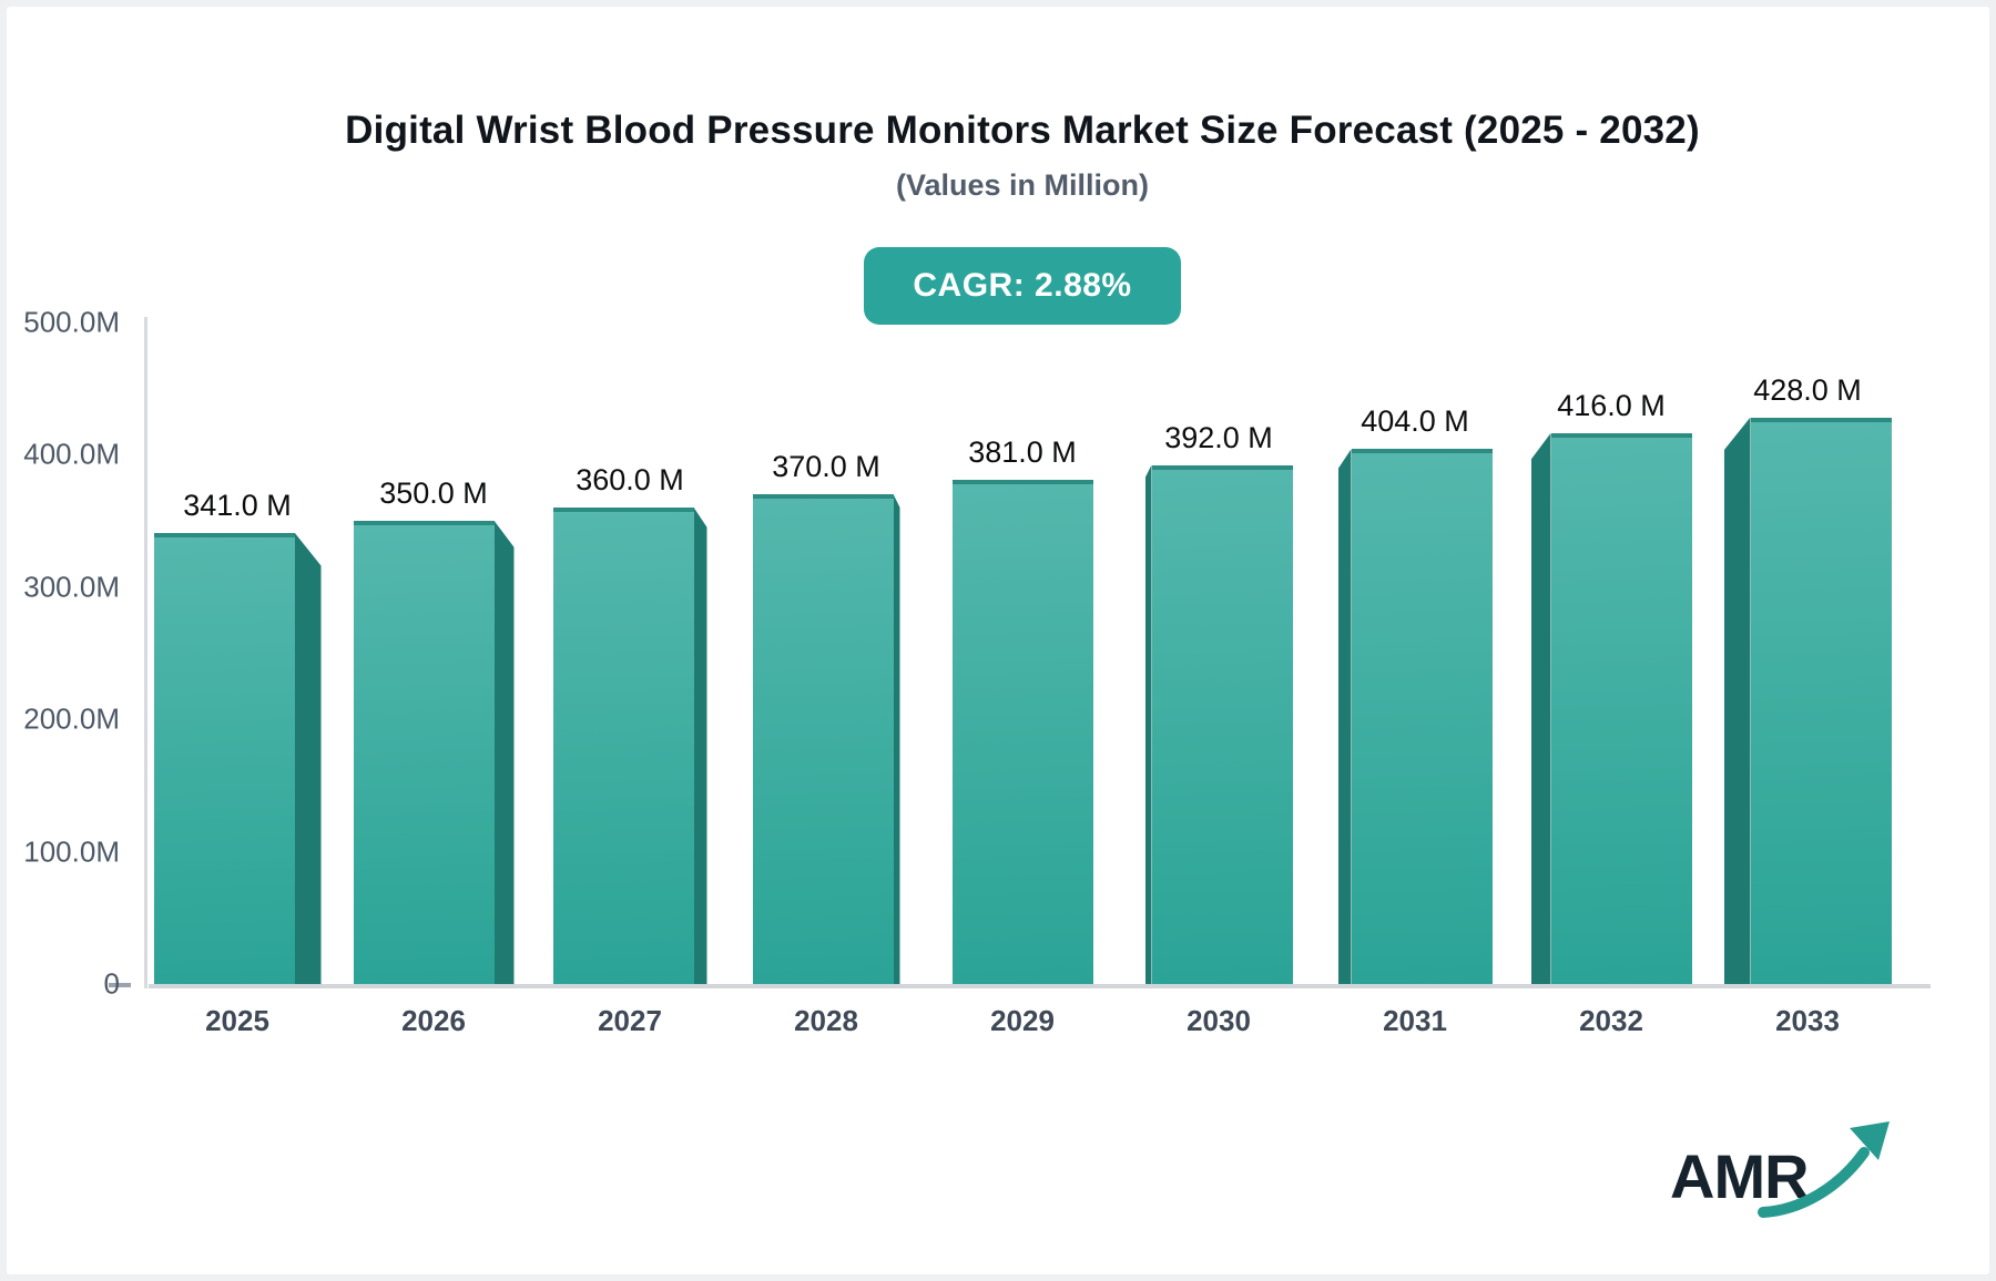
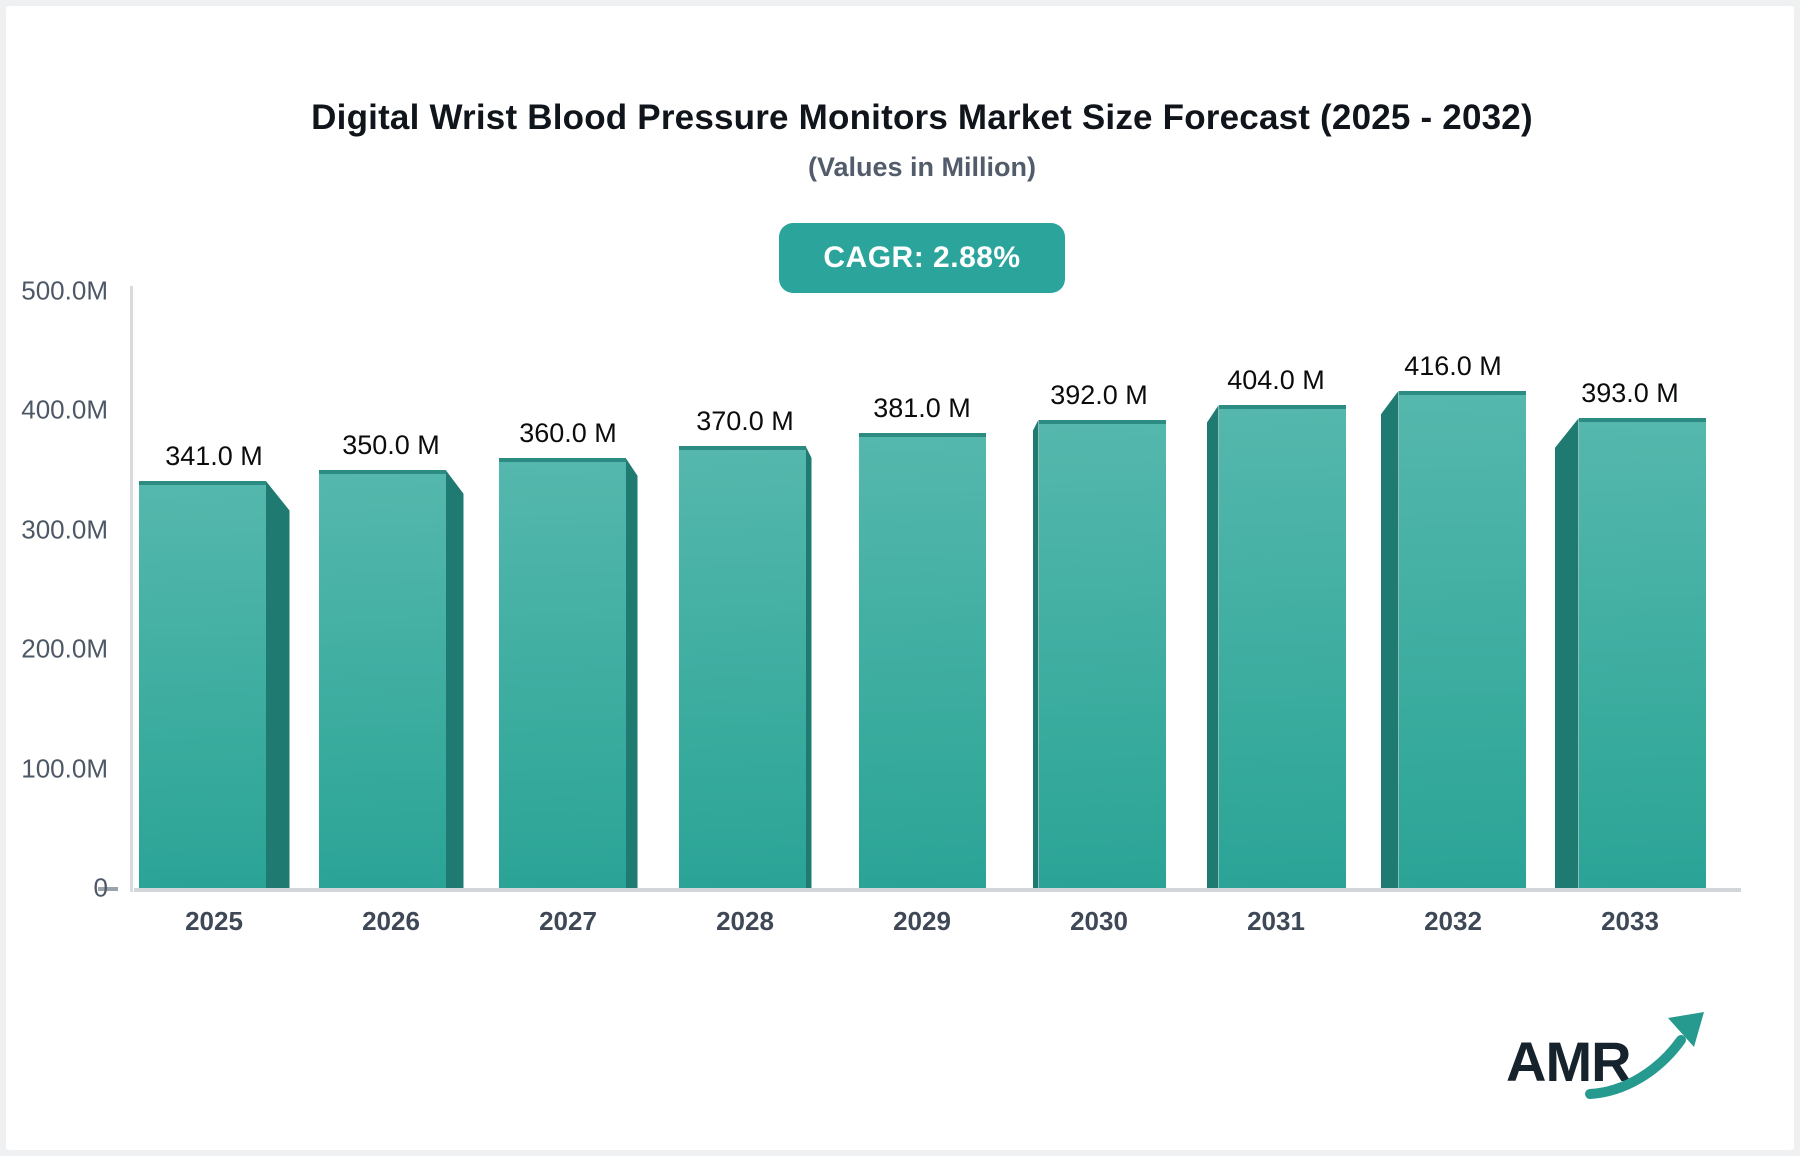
2033: 428.0 -> 393.0
